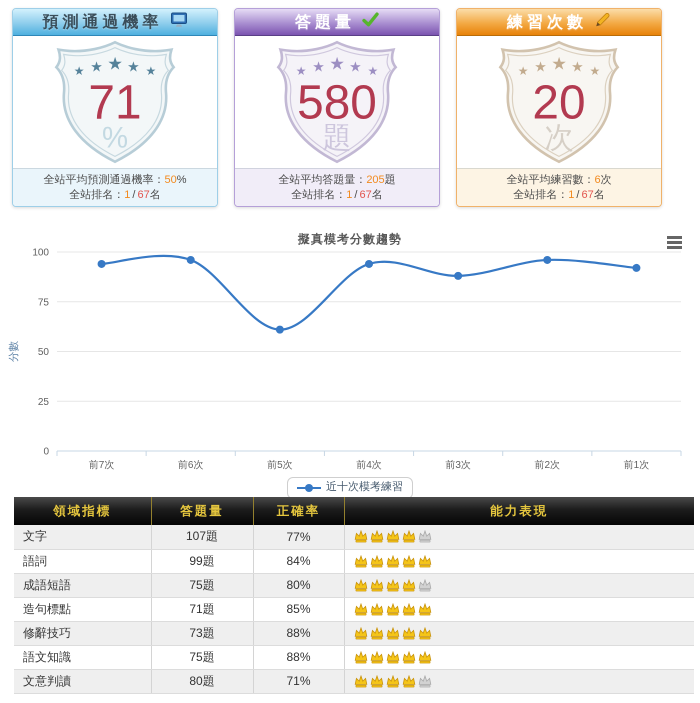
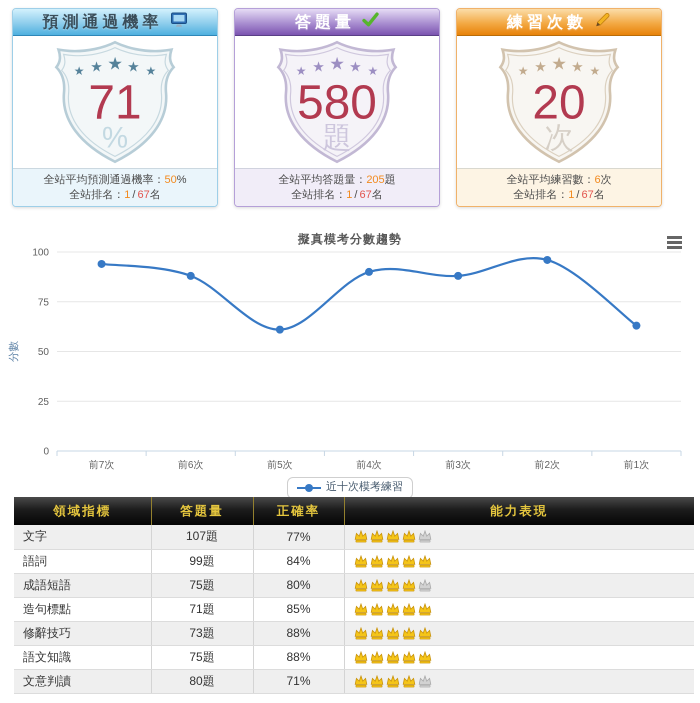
前6次: 96 -> 88
前4次: 94 -> 90
前1次: 92 -> 63
